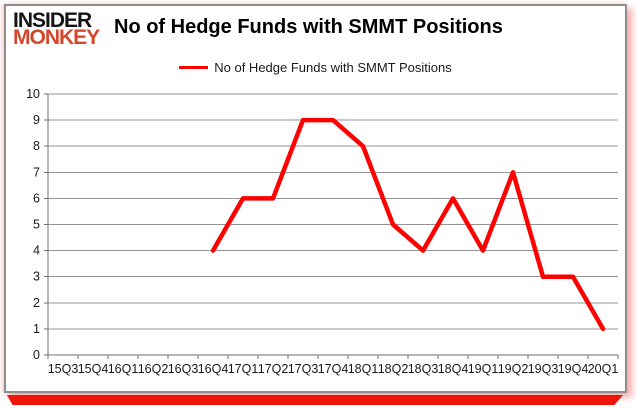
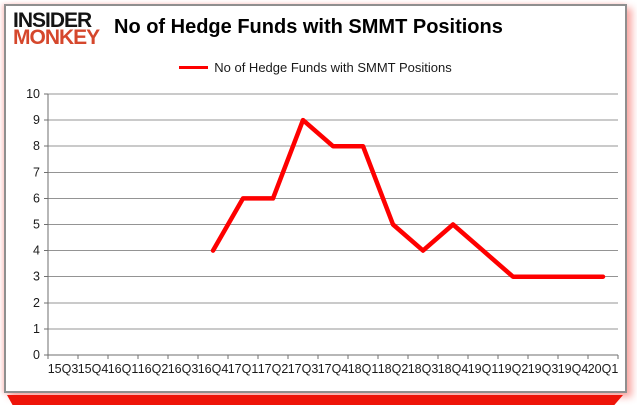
17Q4: 9 -> 8
18Q4: 6 -> 5
19Q2: 7 -> 3
20Q1: 1 -> 3
